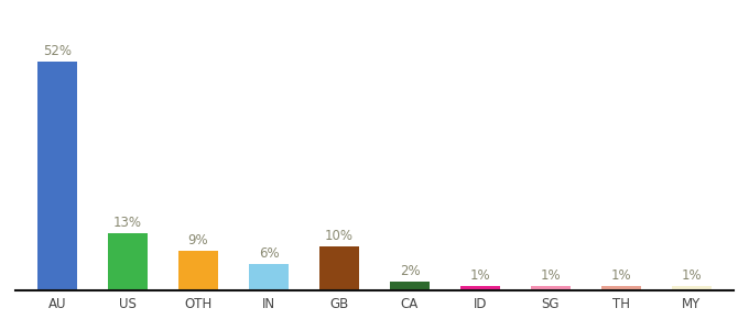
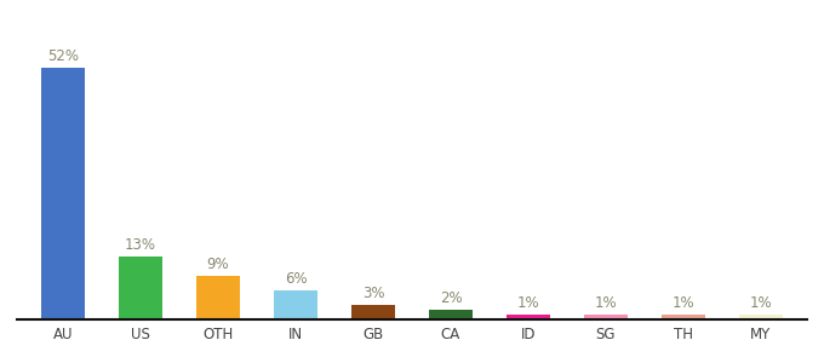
GB: 10% -> 3%
